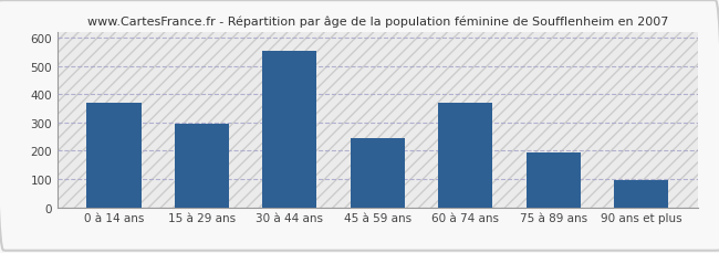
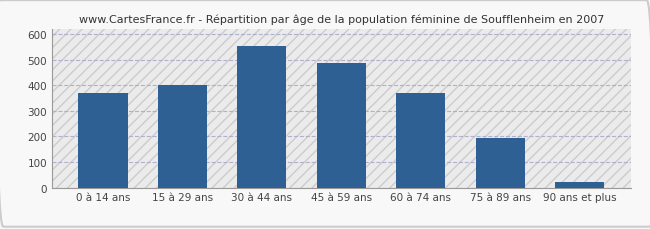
15 à 29 ans: 295 -> 400
45 à 59 ans: 245 -> 487
90 ans et plus: 95 -> 20
